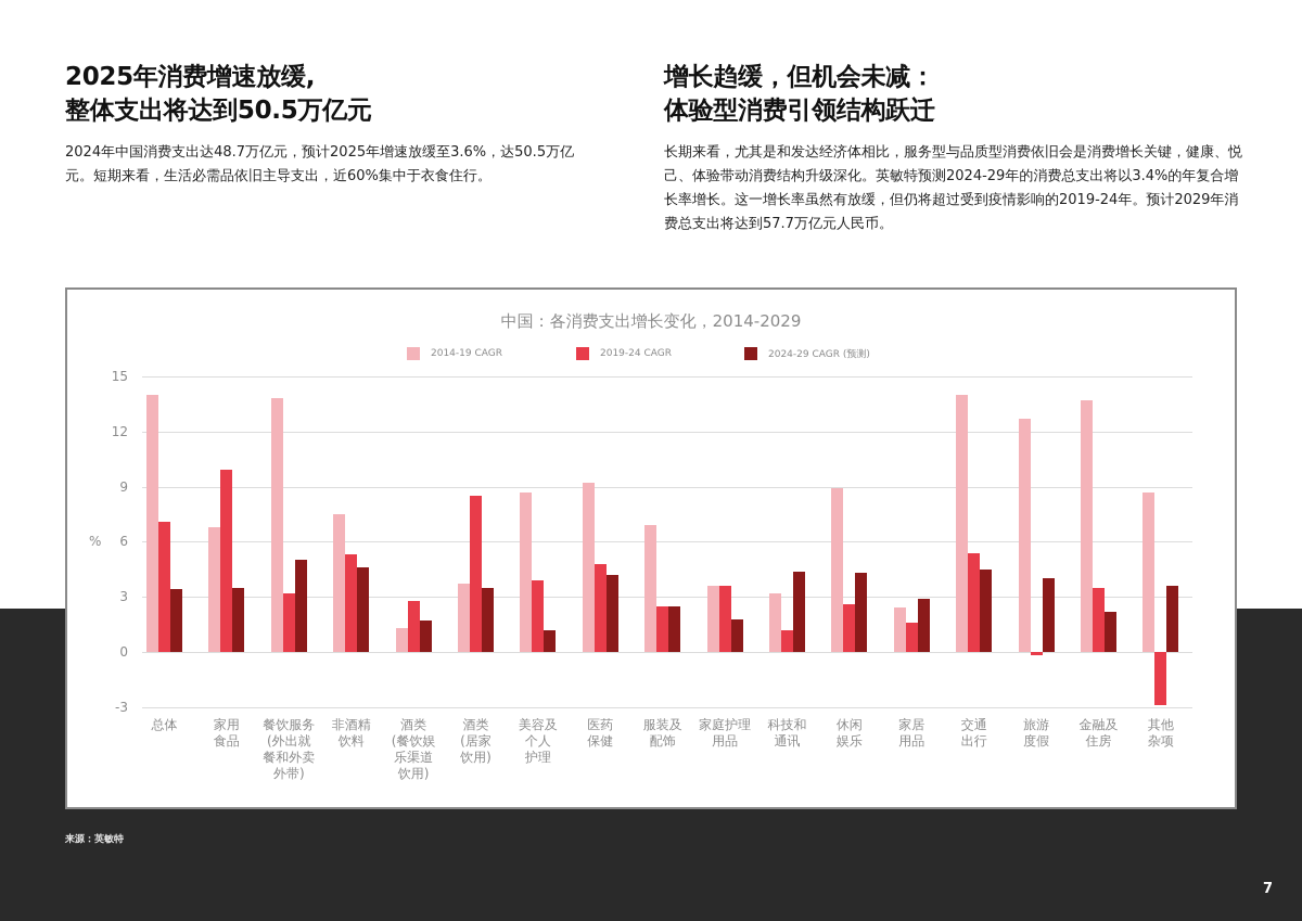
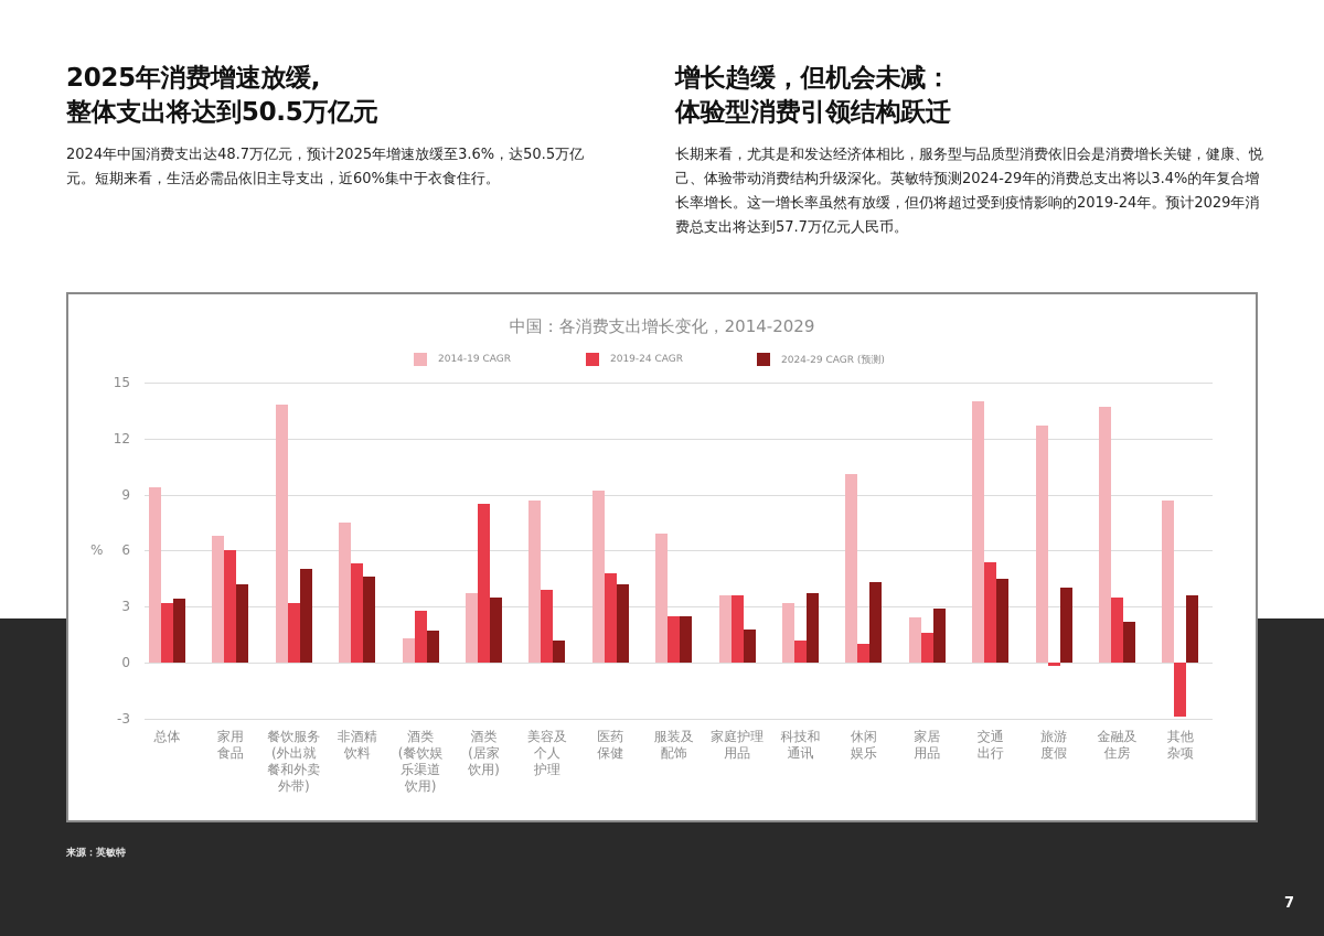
2014-19 CAGR/总体: 14.0 -> 9.4
2019-24 CAGR/总体: 7.1 -> 3.2
2019-24 CAGR/家用 食品: 9.9 -> 6.0
2024-29 CAGR (预测)/家用 食品: 3.5 -> 4.2
2024-29 CAGR (预测)/科技和 通讯: 4.4 -> 3.7
2014-19 CAGR/休闲 娱乐: 8.9 -> 10.1
2019-24 CAGR/休闲 娱乐: 2.6 -> 1.0
